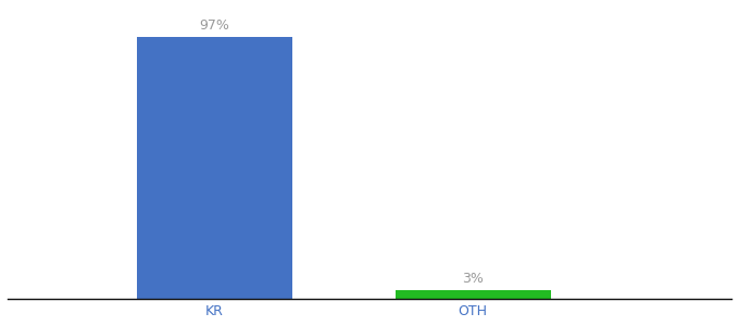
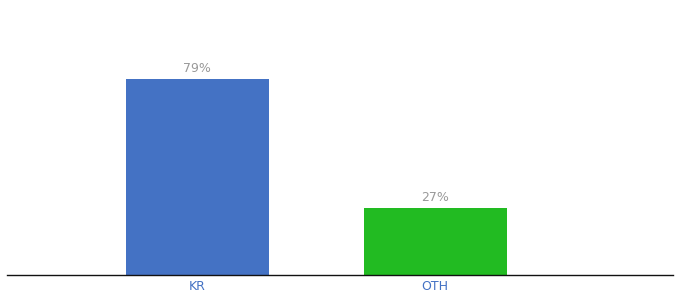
KR: 97% -> 79%
OTH: 3% -> 27%
